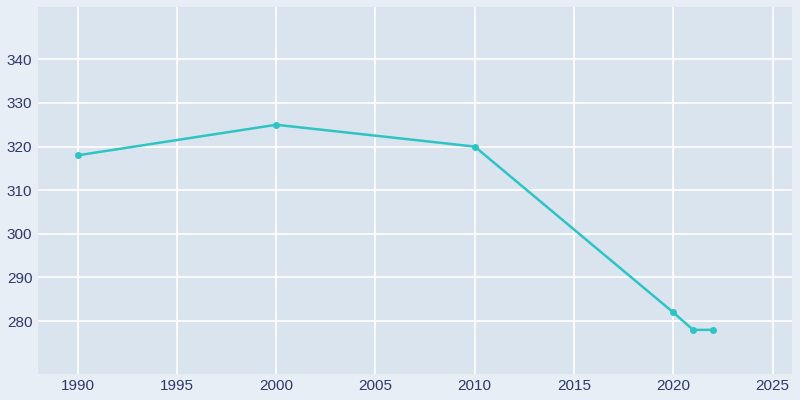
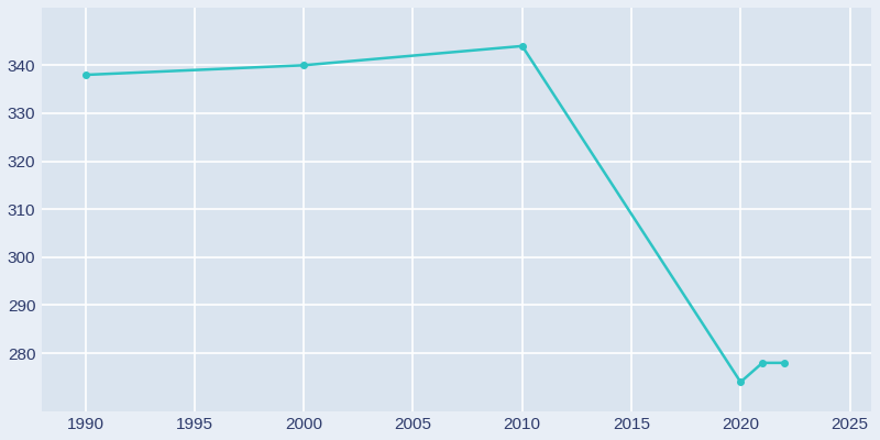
1990: 318 -> 338
2000: 325 -> 340
2010: 320 -> 344
2020: 282 -> 274
